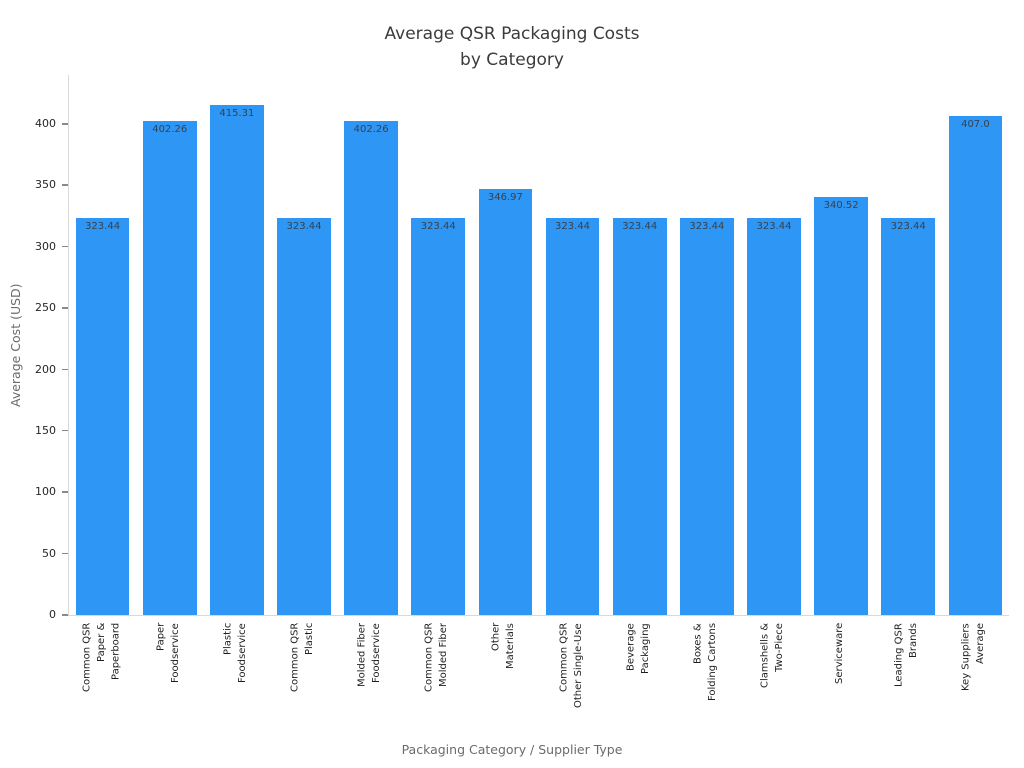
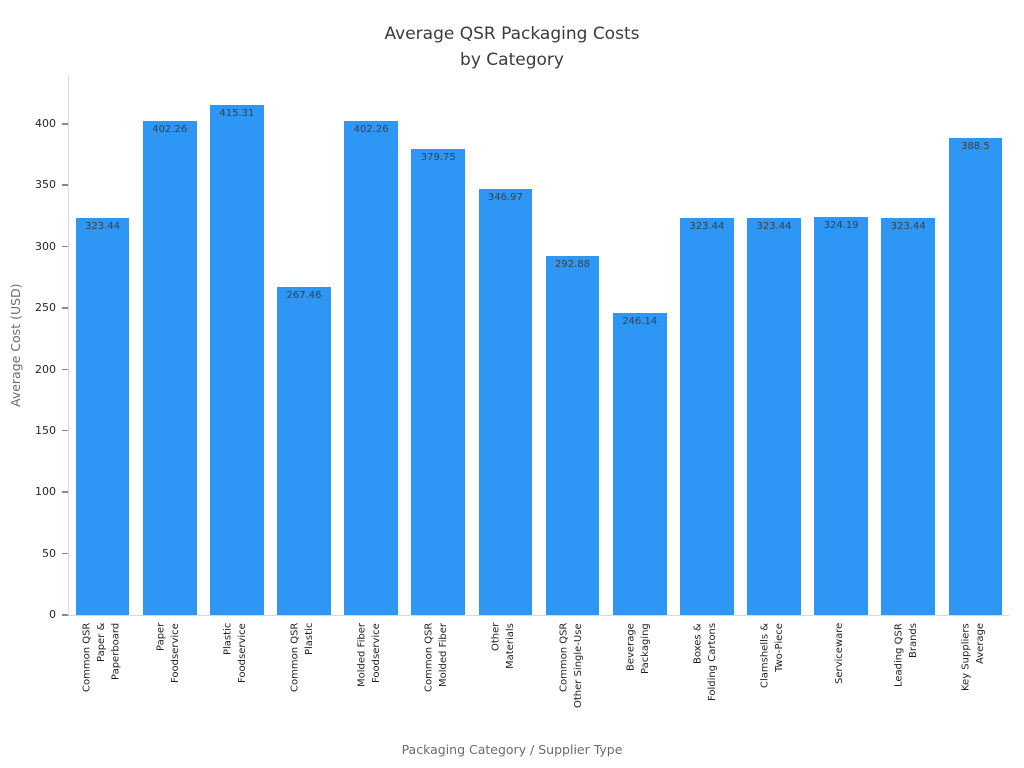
Common QSR Plastic: 323.44 -> 267.46
Common QSR Molded Fiber: 323.44 -> 379.75
Common QSR Other Single-Use: 323.44 -> 292.88
Beverage Packaging: 323.44 -> 246.14
Serviceware: 340.52 -> 324.19
Key Suppliers Average: 407.0 -> 388.5
